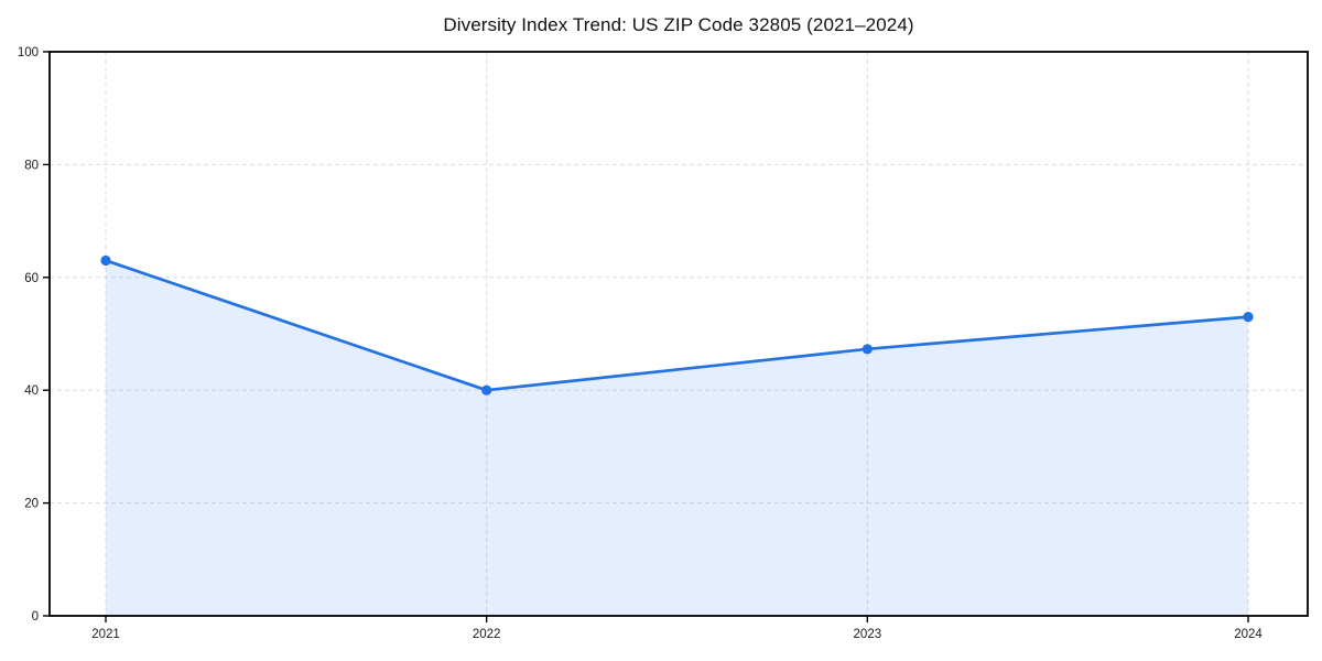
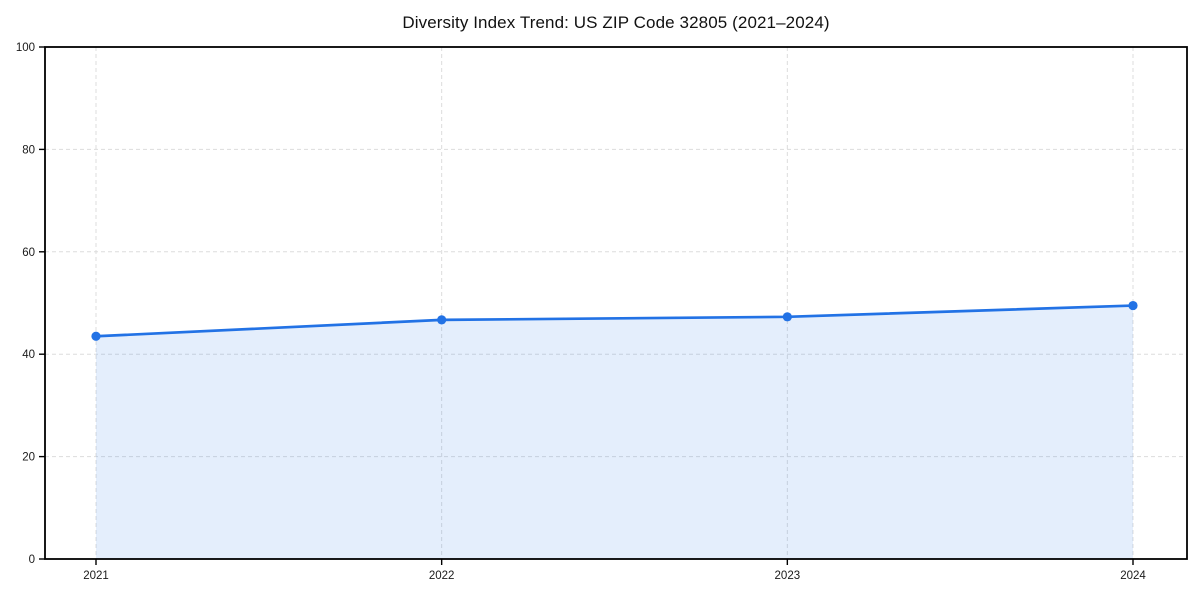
2021: 63 -> 44
2022: 40 -> 47
2024: 53 -> 50
